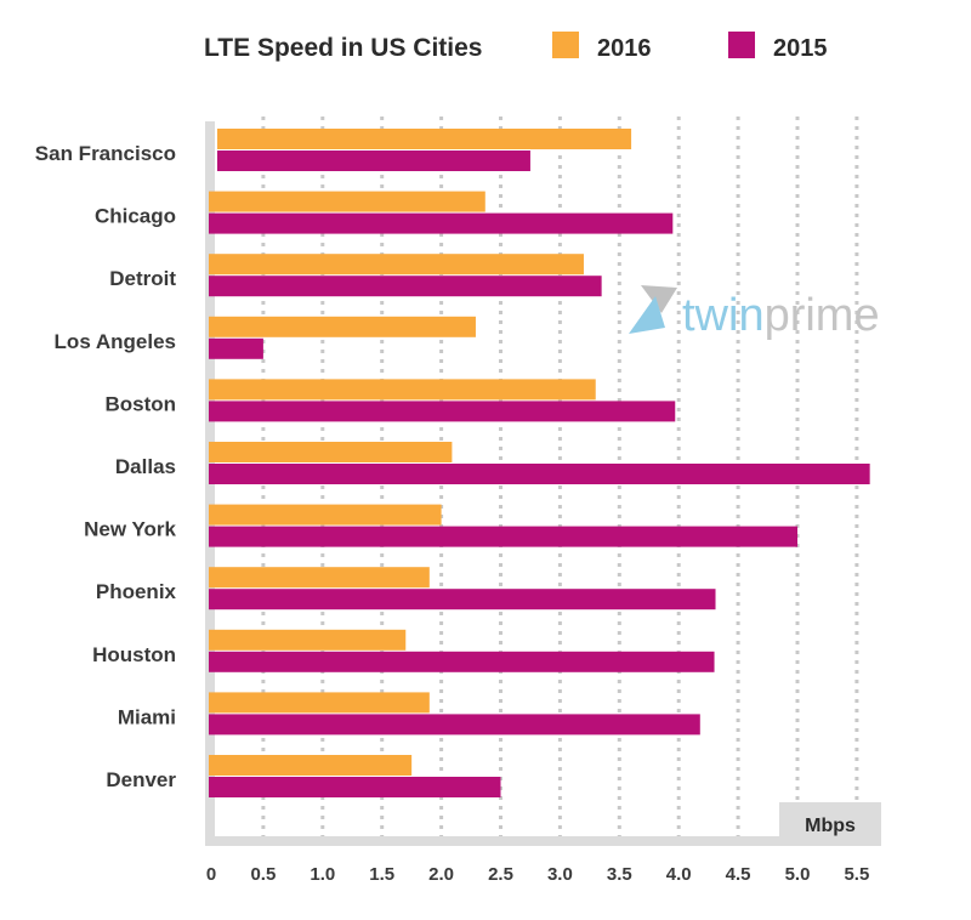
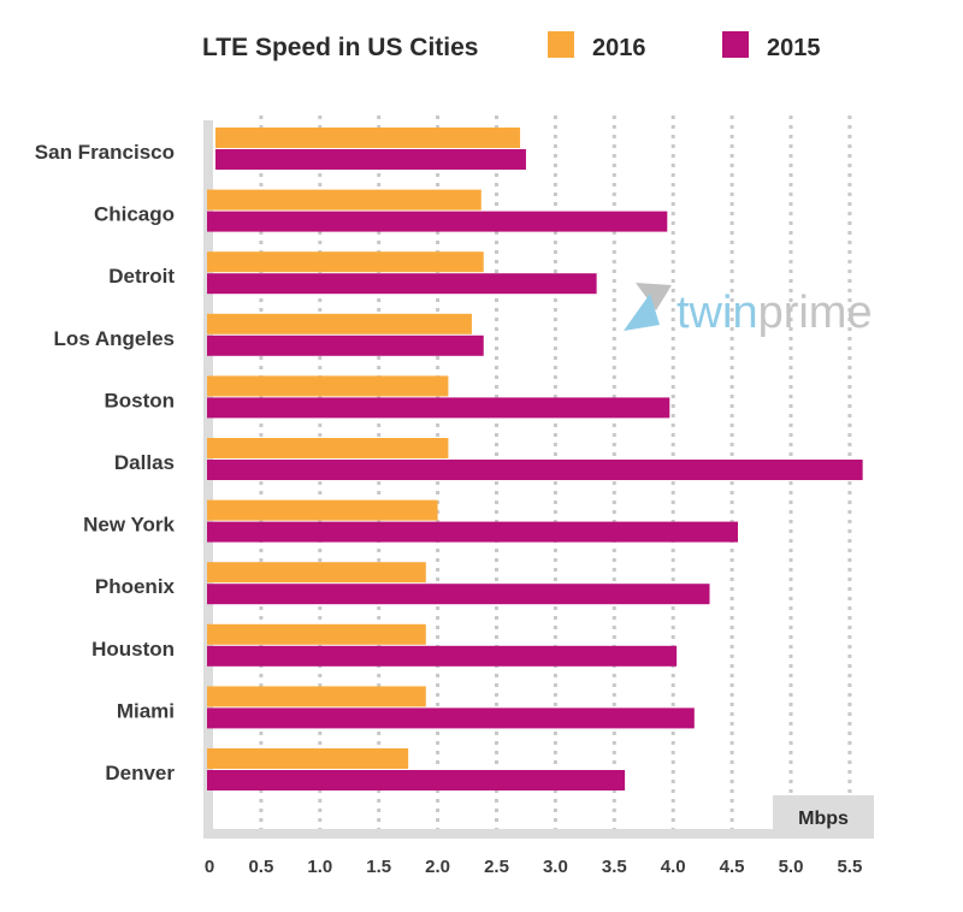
2016/San Francisco: 3.6 -> 2.7
2016/Detroit: 3.2 -> 2.4
2015/Los Angeles: 0.5 -> 2.4
2016/Boston: 3.3 -> 2.1
2015/New York: 5.0 -> 4.5
2016/Houston: 1.7 -> 1.9
2015/Houston: 4.3 -> 4.0
2015/Denver: 2.5 -> 3.6
